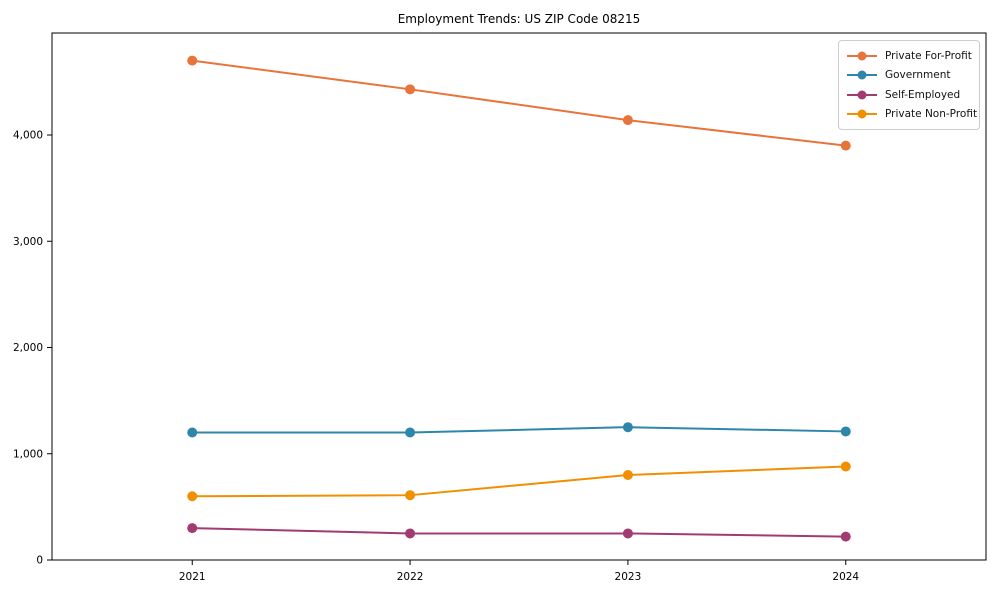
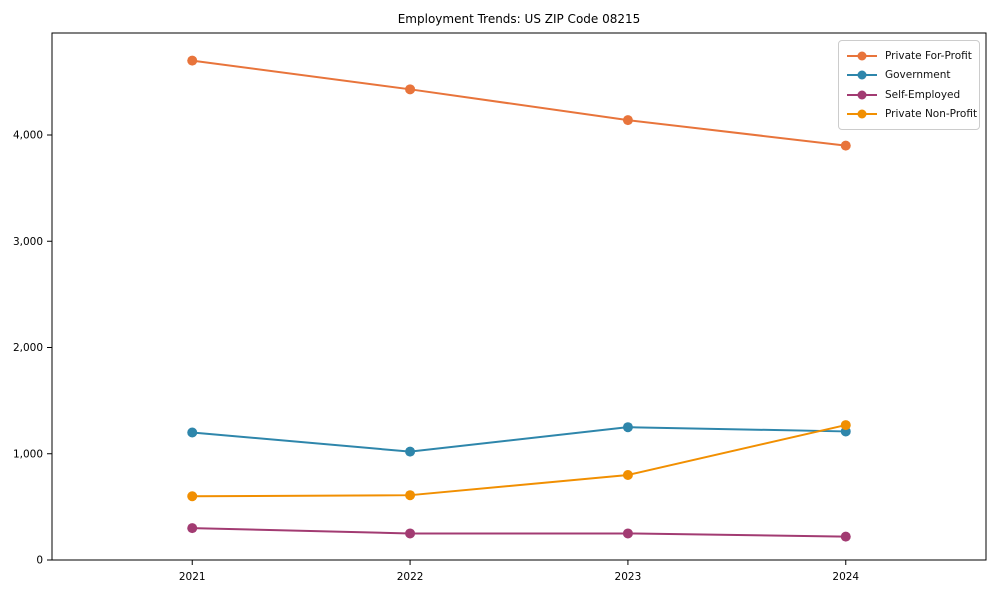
Government/2022: 1200 -> 1020
Private Non-Profit/2024: 880 -> 1270
